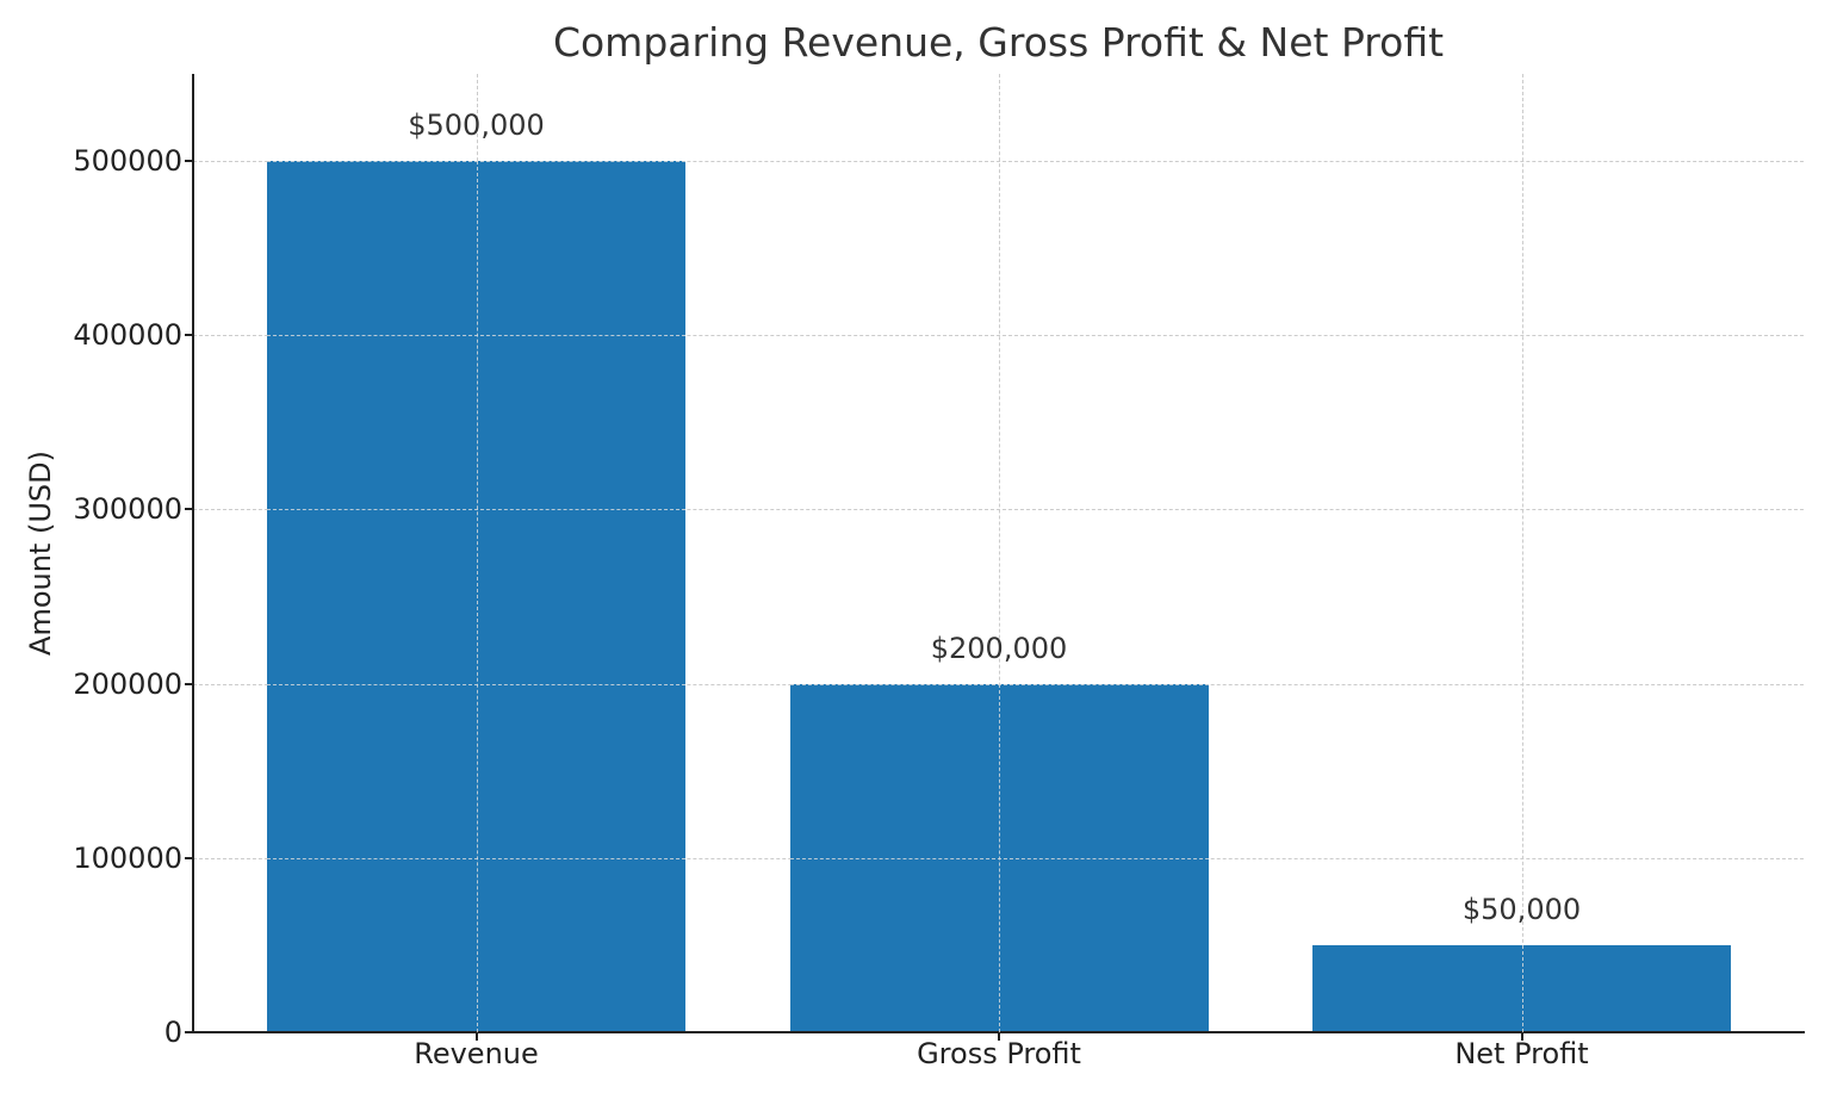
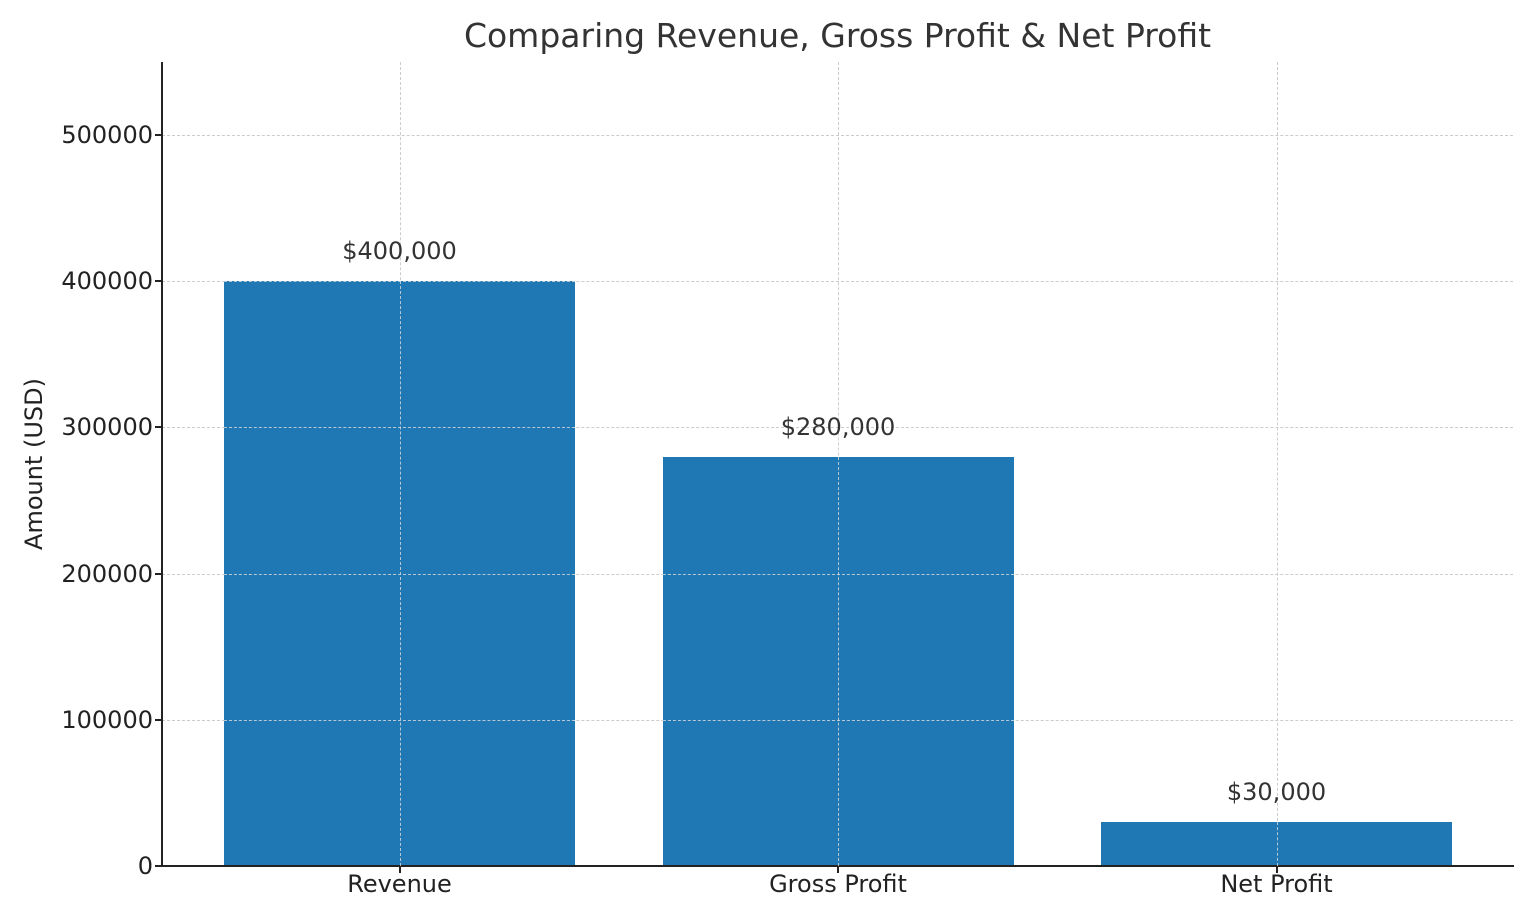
Revenue: $500,000 -> $400,000
Gross Profit: $200,000 -> $280,000
Net Profit: $50,000 -> $30,000
